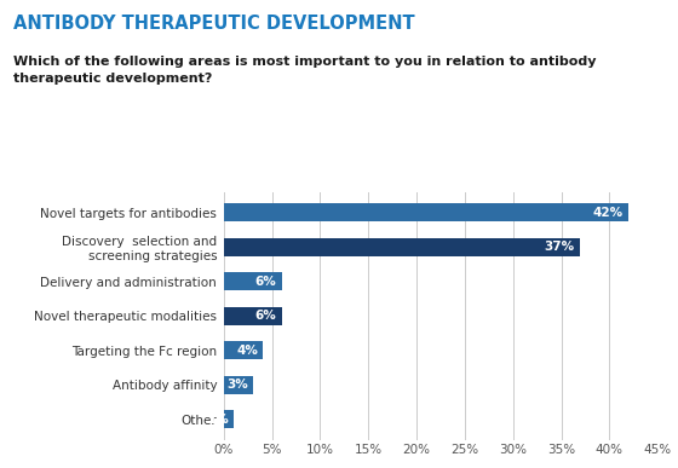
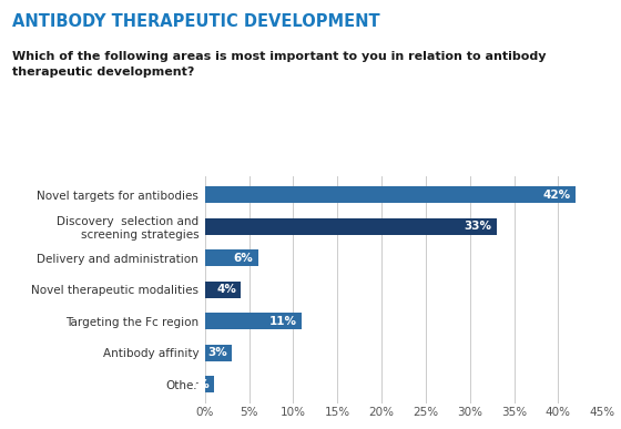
Discovery selection and screening strategies: 37% -> 33%
Novel therapeutic modalities: 6% -> 4%
Targeting the Fc region: 4% -> 11%
